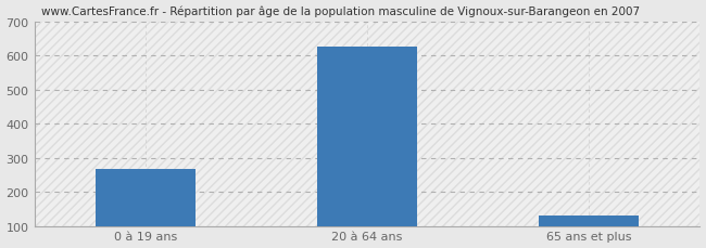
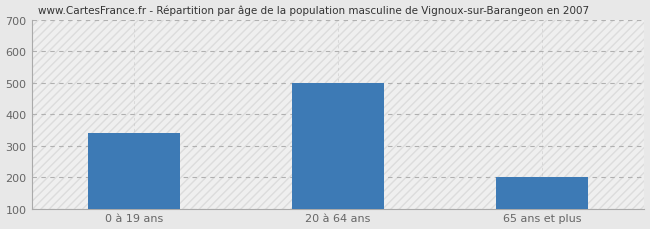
0 à 19 ans: 268 -> 340
20 à 64 ans: 627 -> 500
65 ans et plus: 132 -> 200
